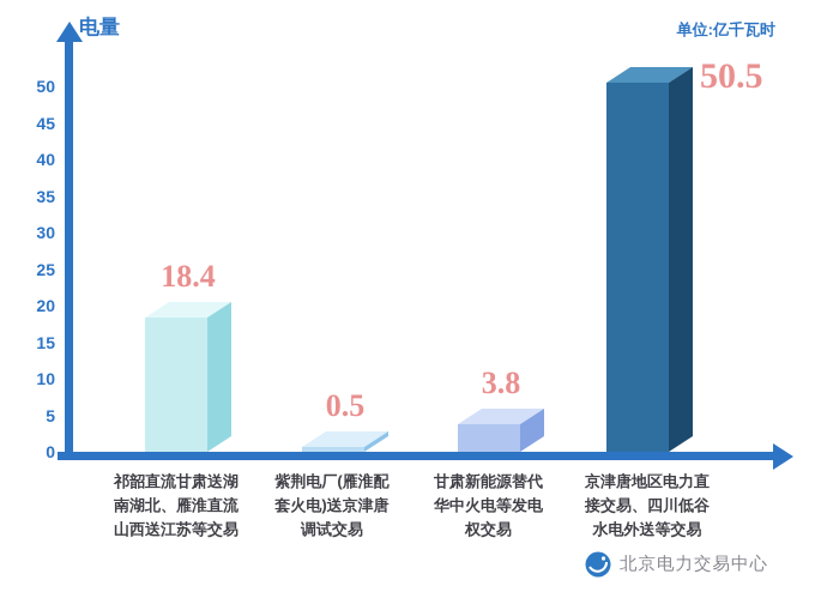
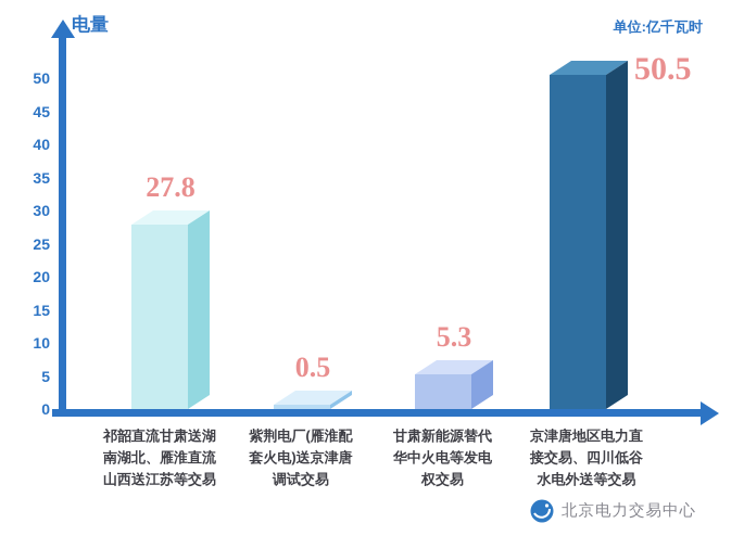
祁韶直流甘肃送湖南湖北、雁淮直流山西送江苏等交易: 18.4 -> 27.8
甘肃新能源替代华中火电等发电权交易: 3.8 -> 5.3
